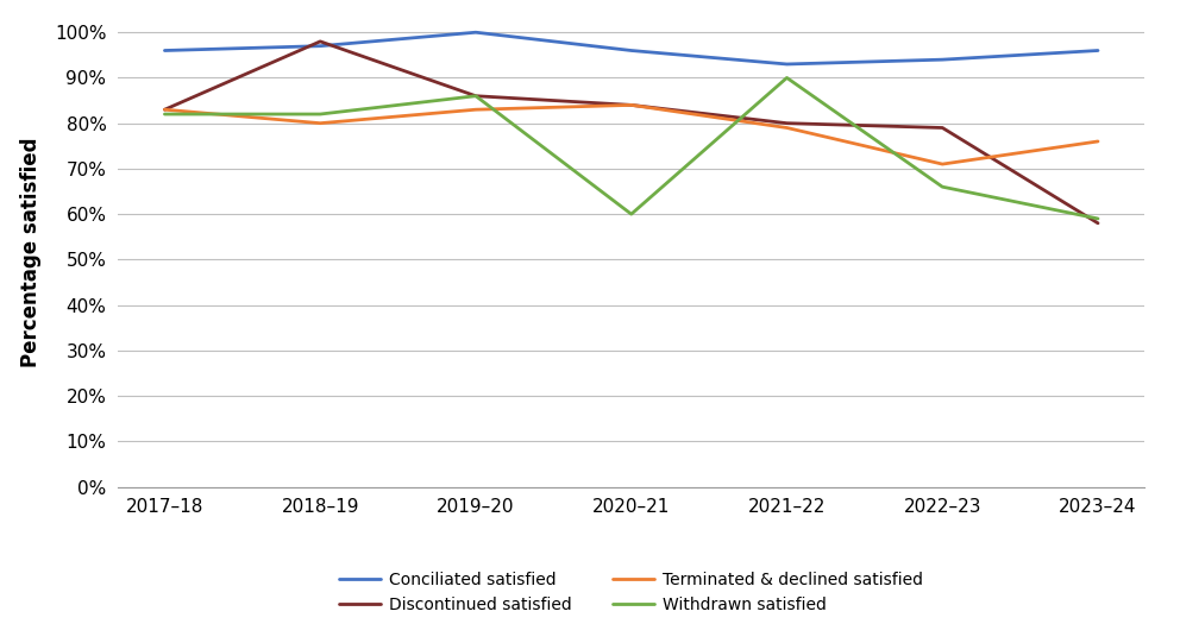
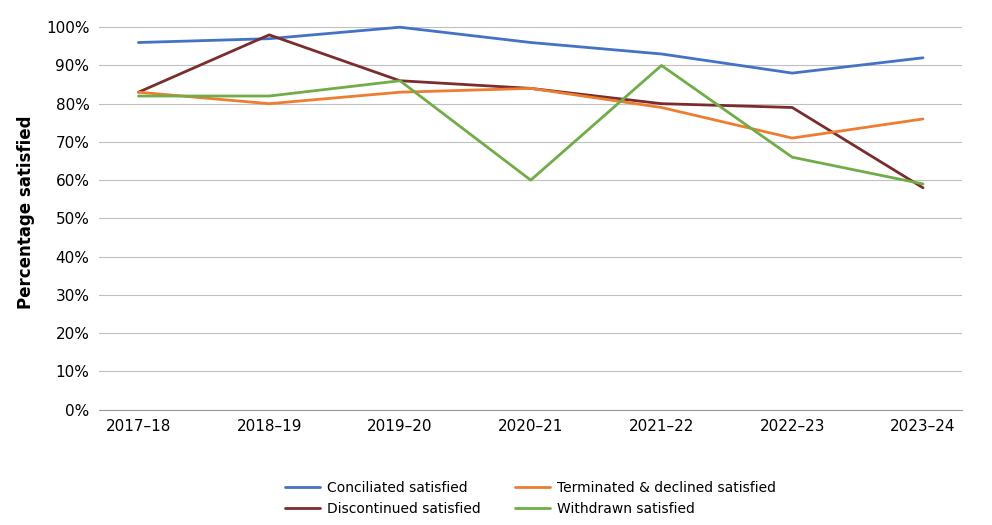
Conciliated satisfied/2022–23: 94% -> 88%
Conciliated satisfied/2023–24: 96% -> 92%
